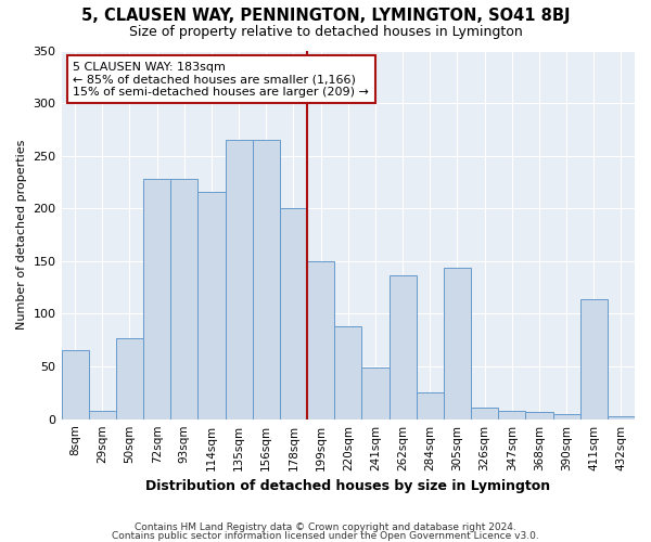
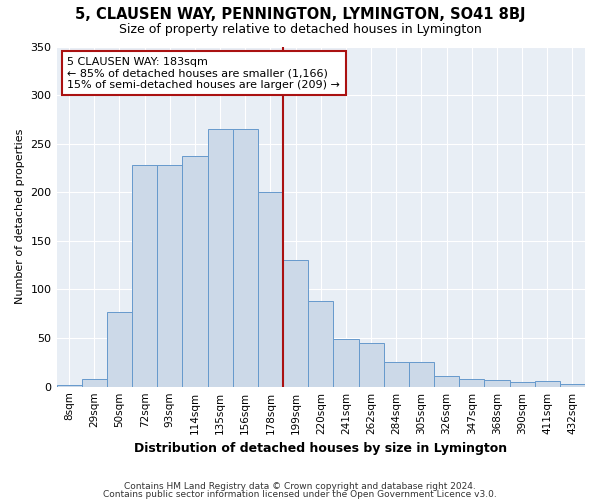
8sqm: 66 -> 2
114sqm: 216 -> 237
199sqm: 150 -> 130
262sqm: 136 -> 45
305sqm: 144 -> 25
411sqm: 114 -> 6
